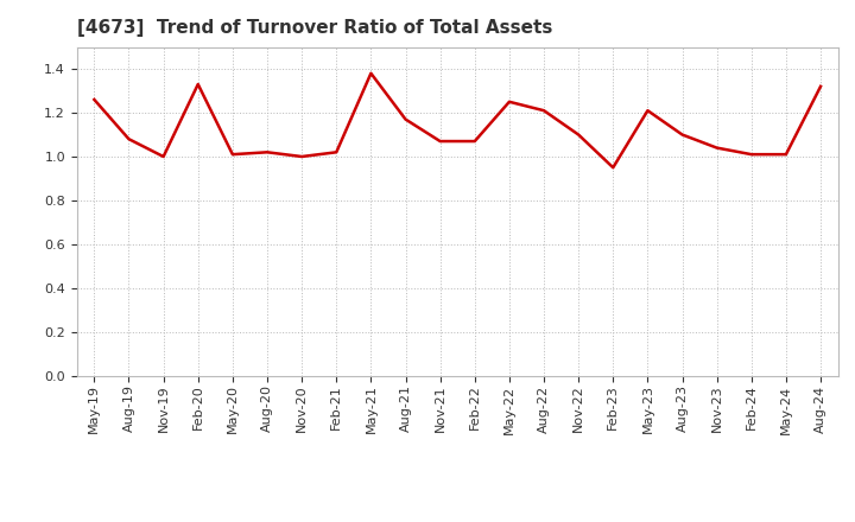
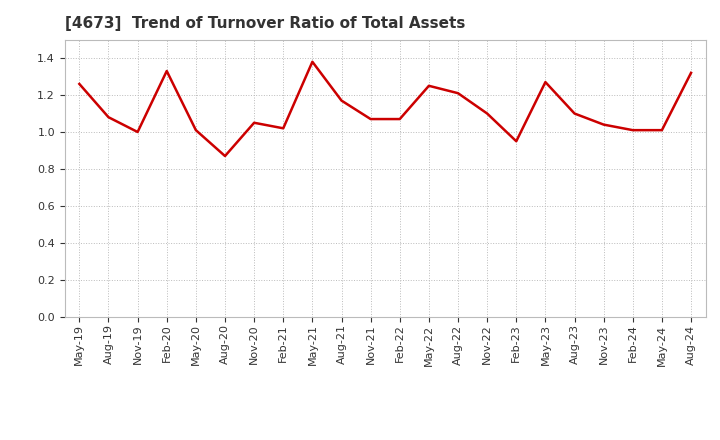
Aug-20: 1.02 -> 0.87
Nov-20: 1.00 -> 1.05
May-23: 1.21 -> 1.27
